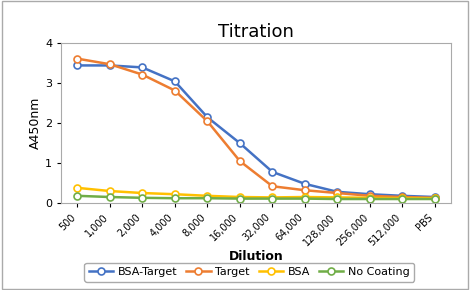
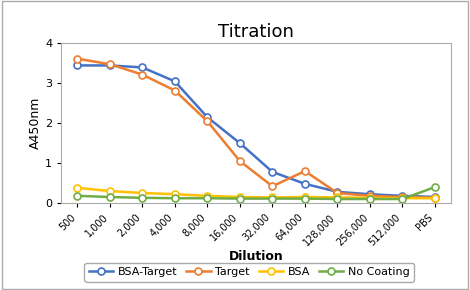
Target/64,000: 0.32 -> 0.80
No Coating/PBS: 0.10 -> 0.40
